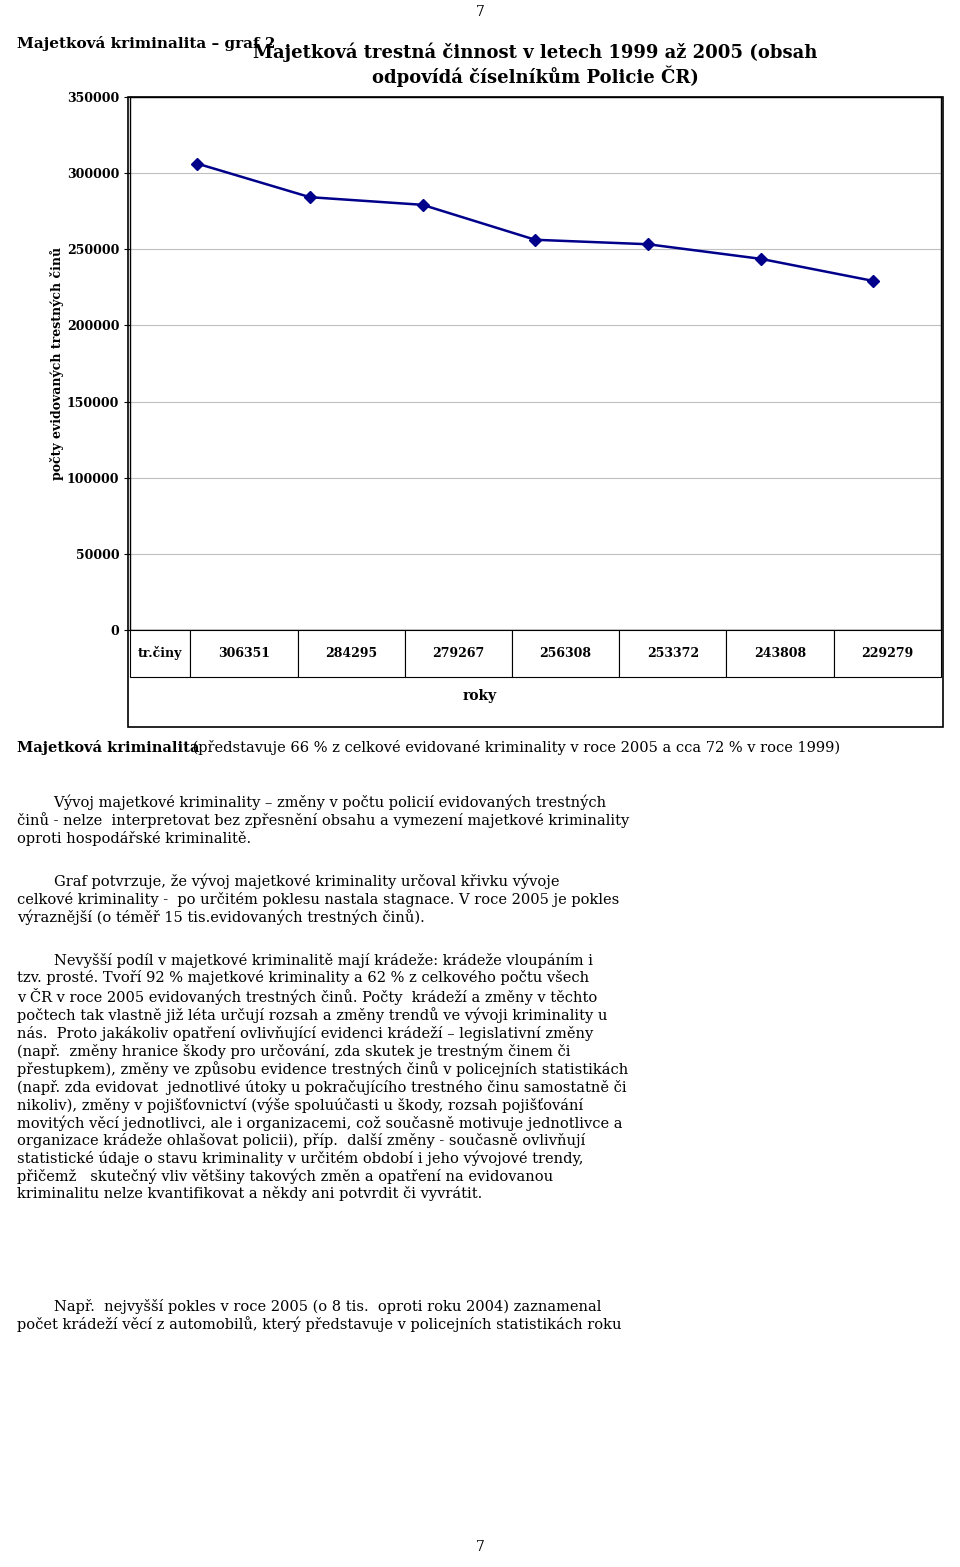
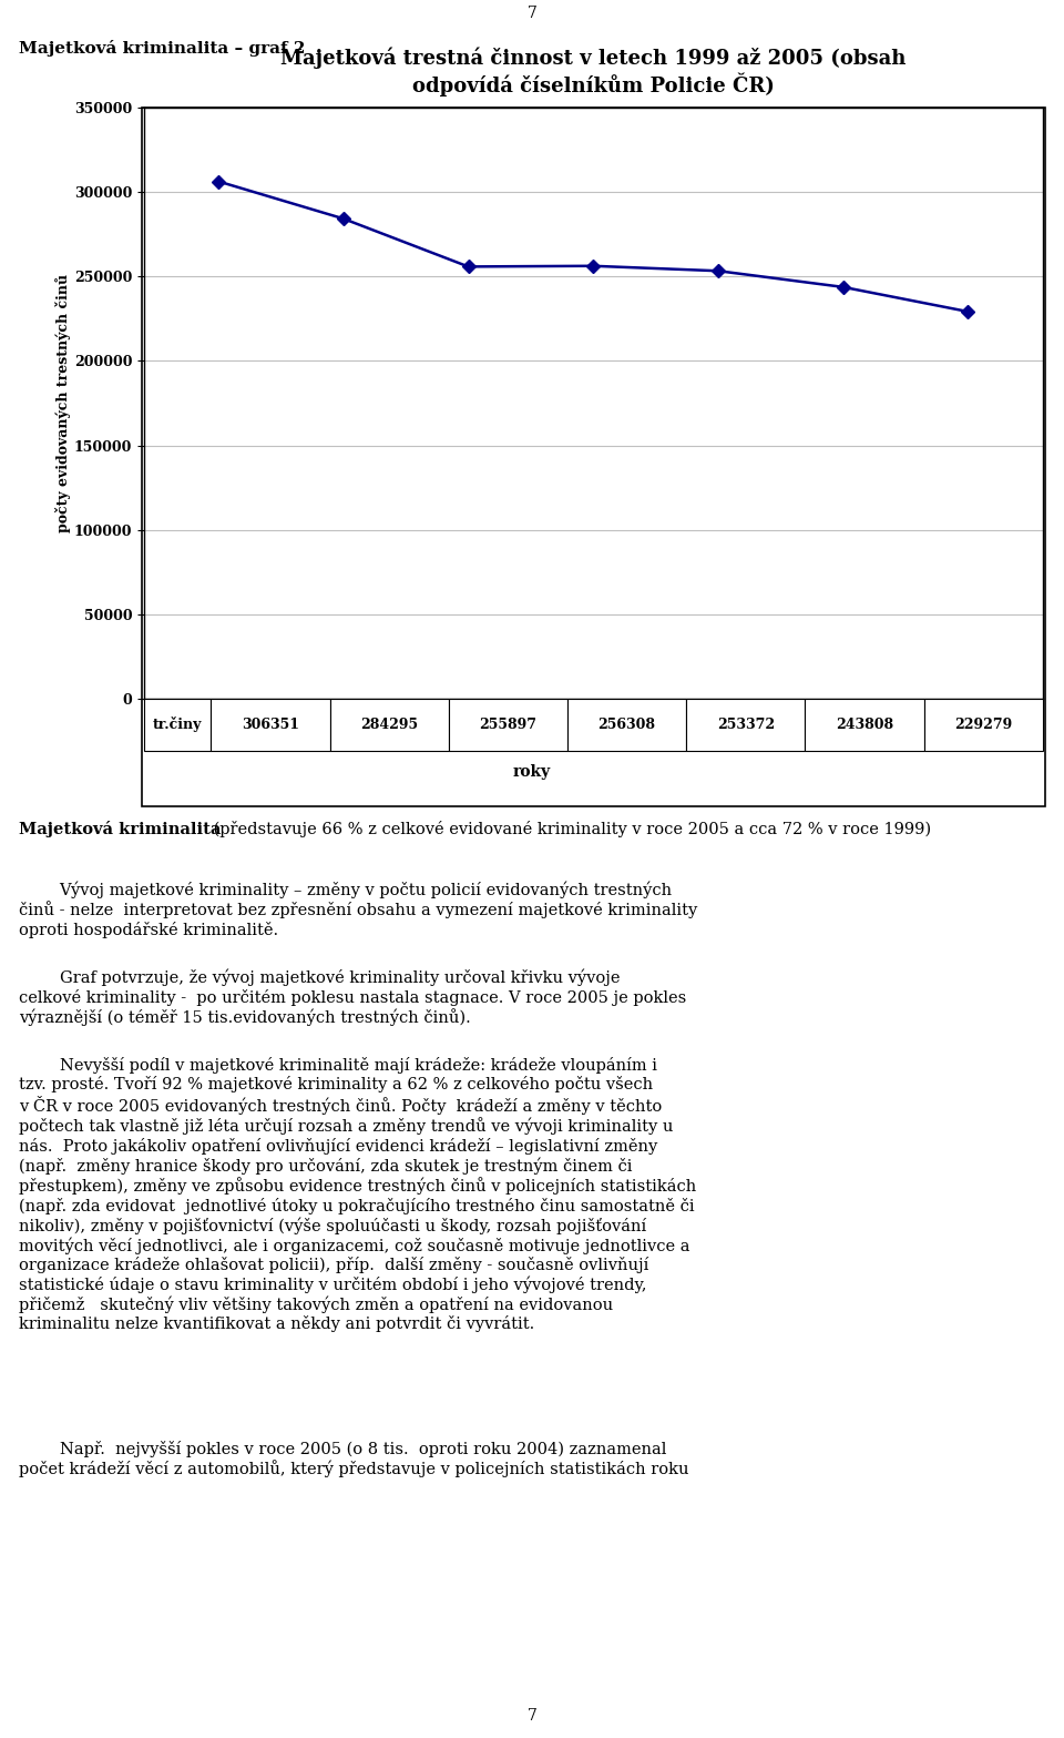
2001: 279267 -> 255897
